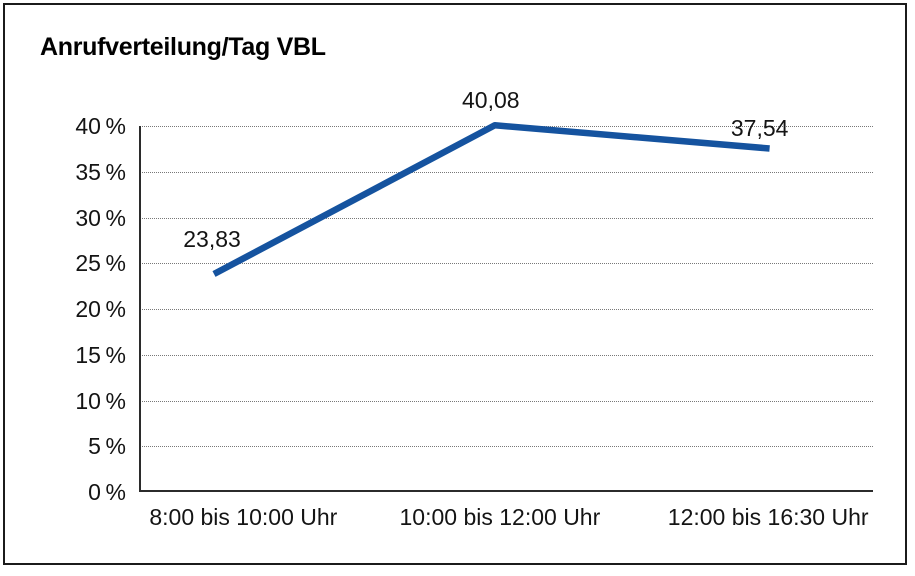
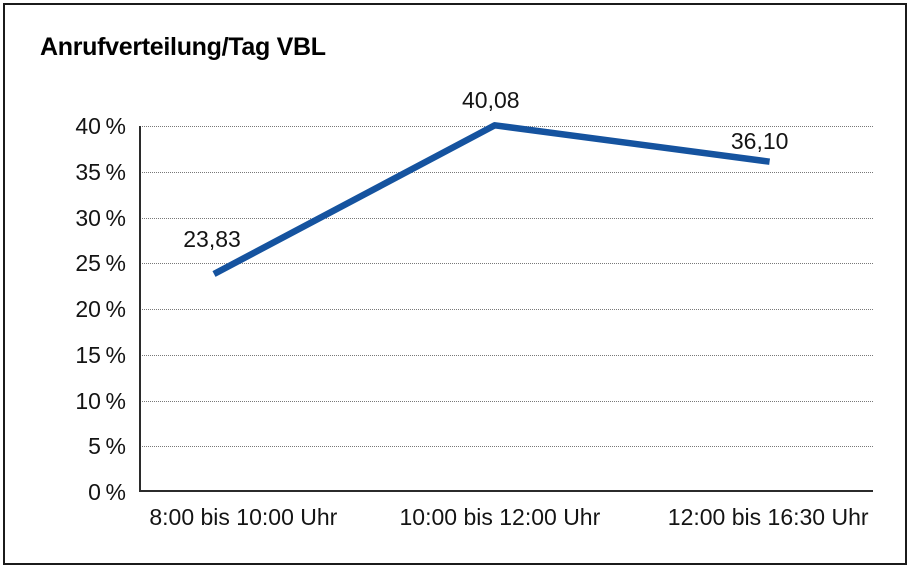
12:00 bis 16:30 Uhr: 37,54 -> 36,10
